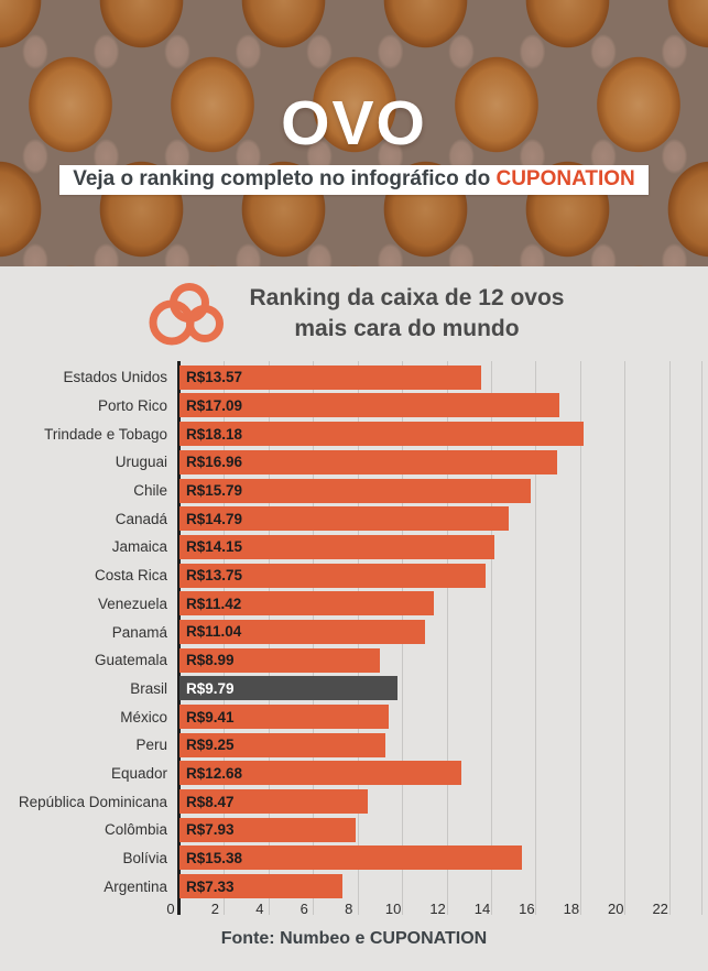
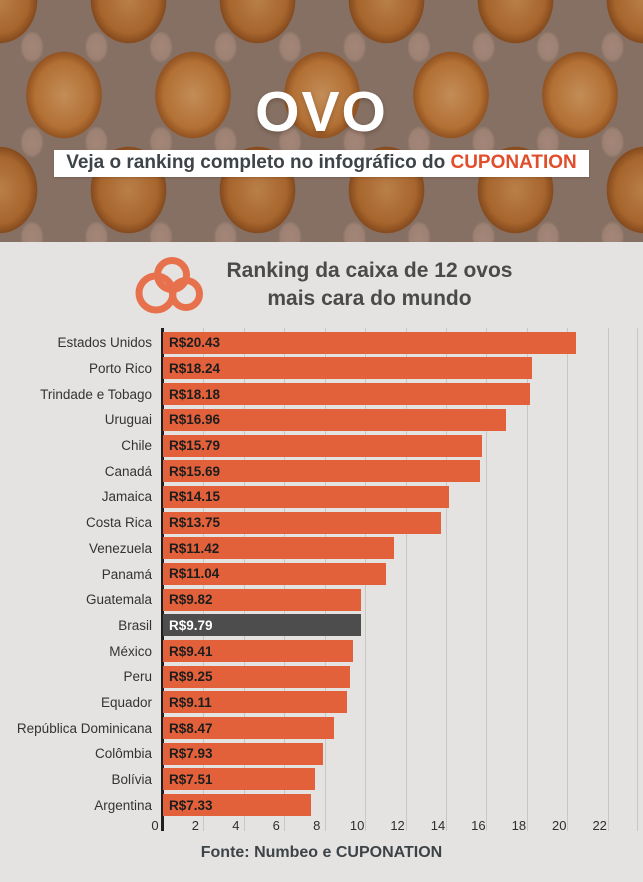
Estados Unidos: 13.57 -> 20.43
Porto Rico: 17.09 -> 18.24
Canadá: 14.79 -> 15.69
Guatemala: 8.99 -> 9.82
Equador: 12.68 -> 9.11
Bolívia: 15.38 -> 7.51
